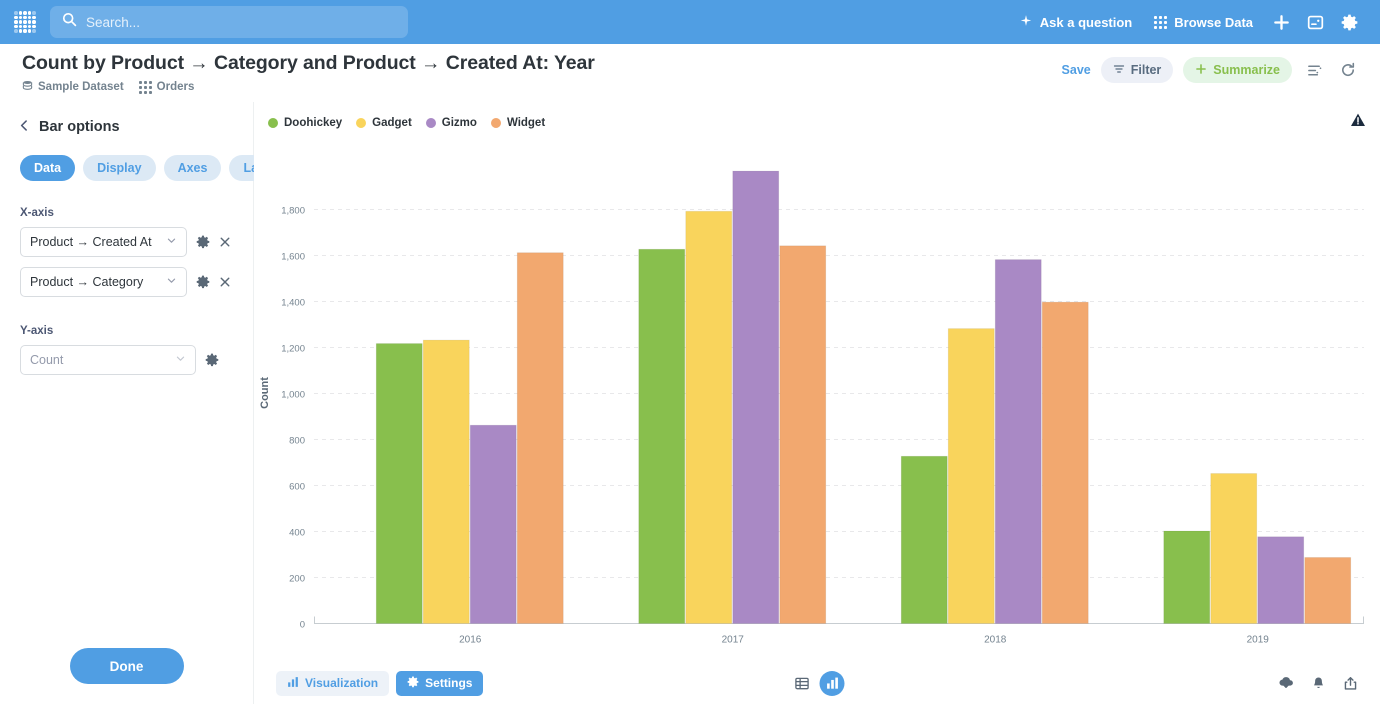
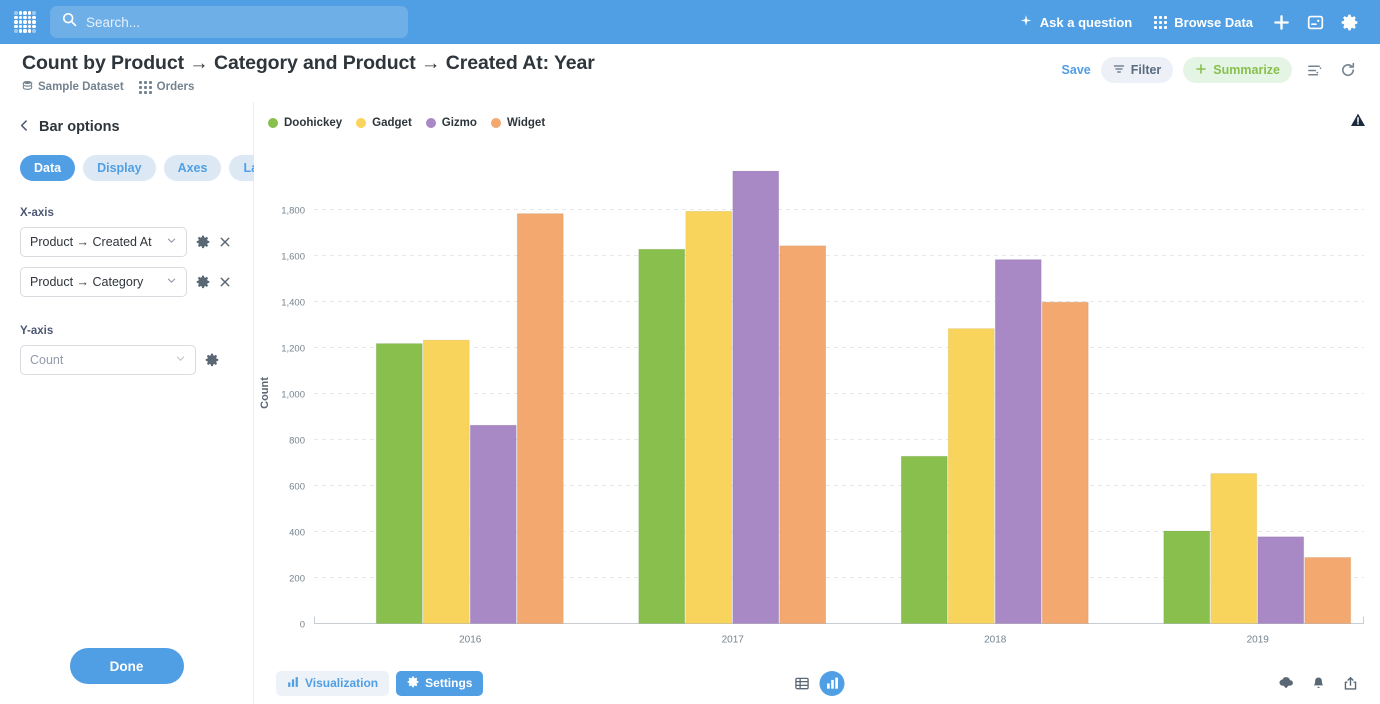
Widget/2016: 1610 -> 1780
